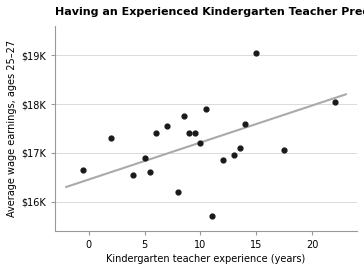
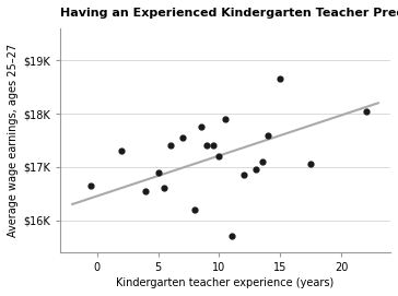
15: $19.05K -> $18.65K
